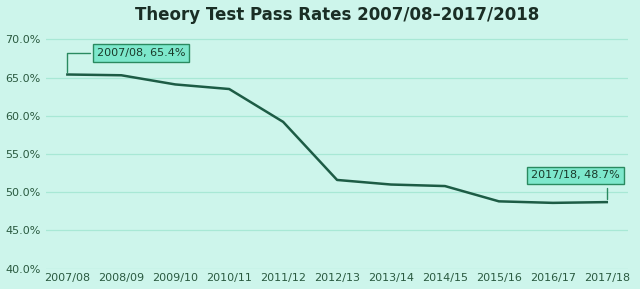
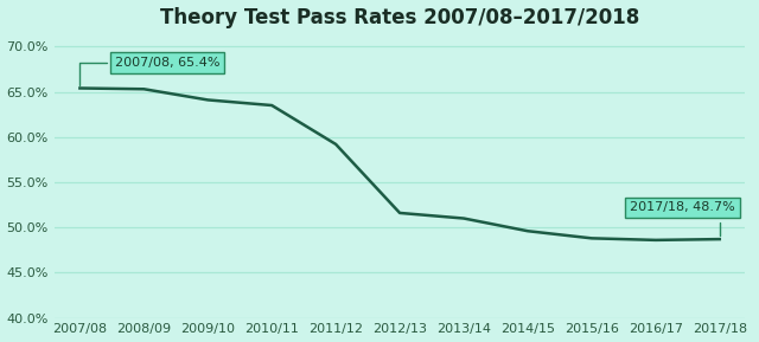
2014/15: 50.8% -> 49.6%
